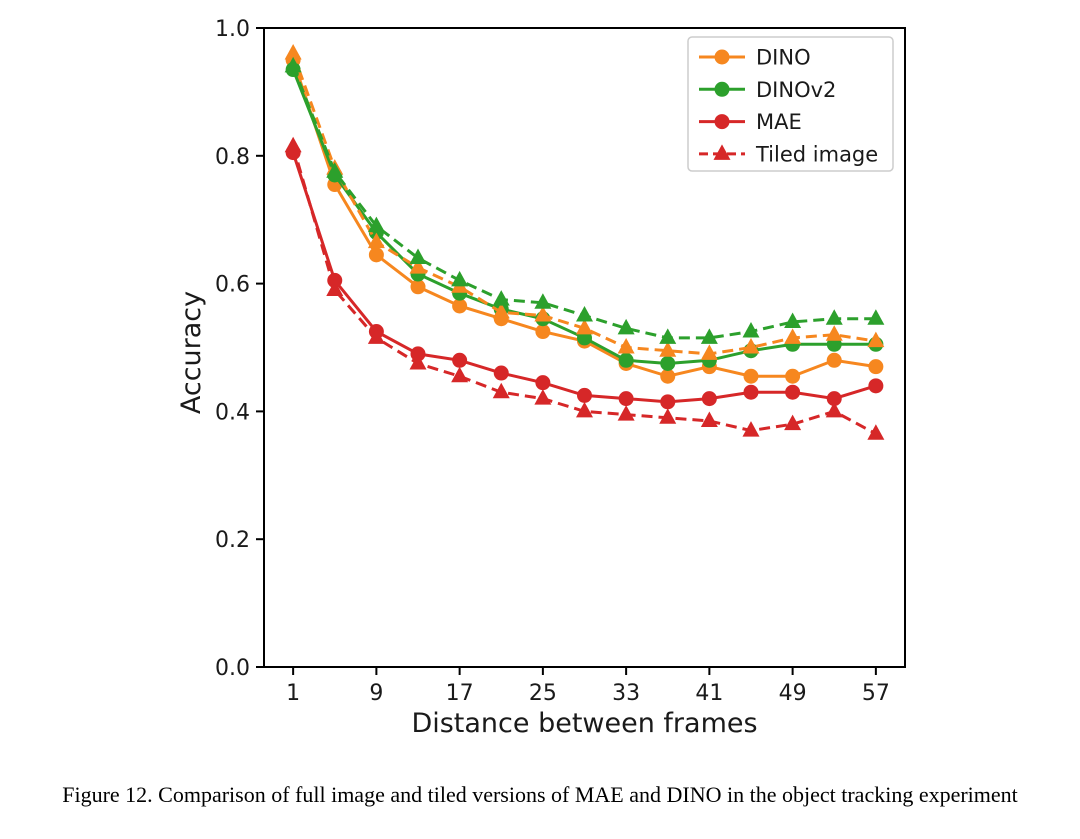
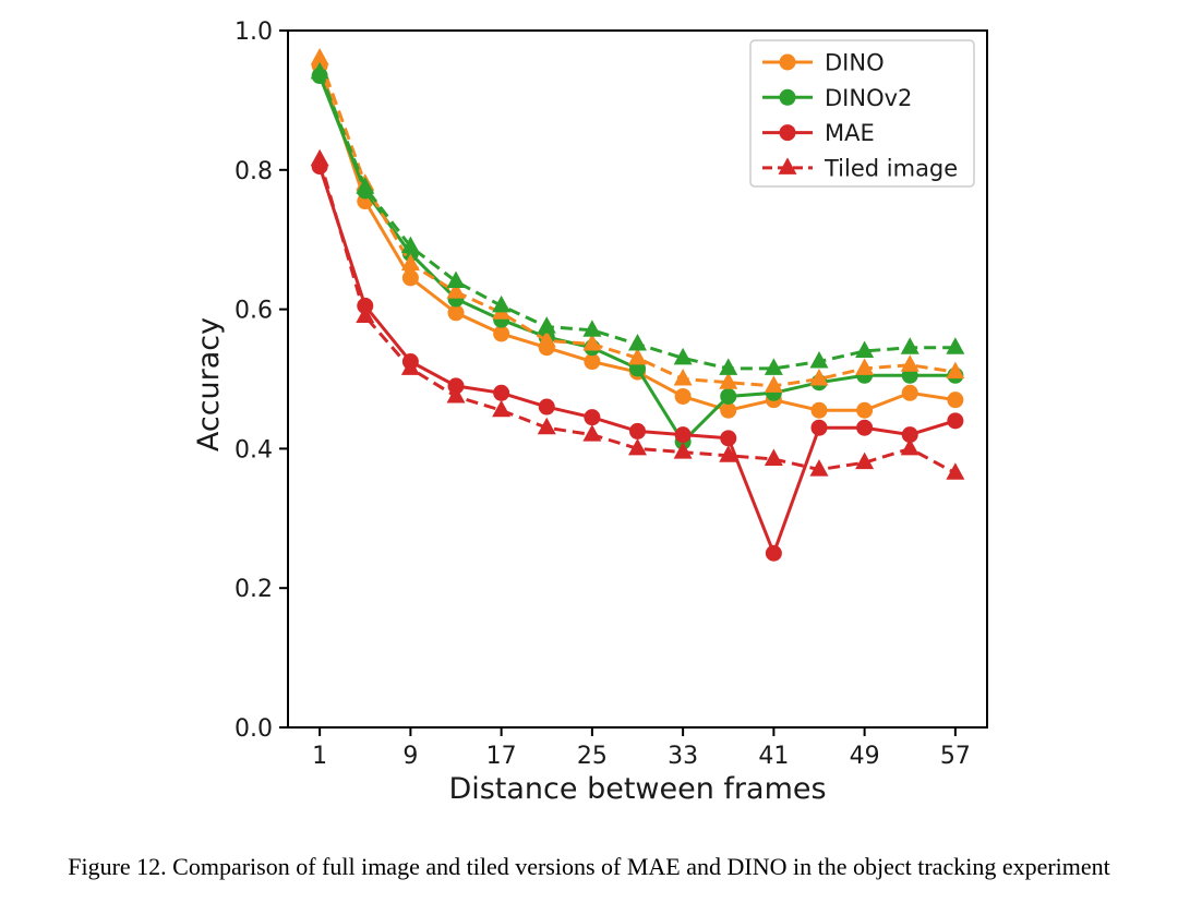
DINOv2/33: 0.48 -> 0.41
MAE/41: 0.42 -> 0.25
